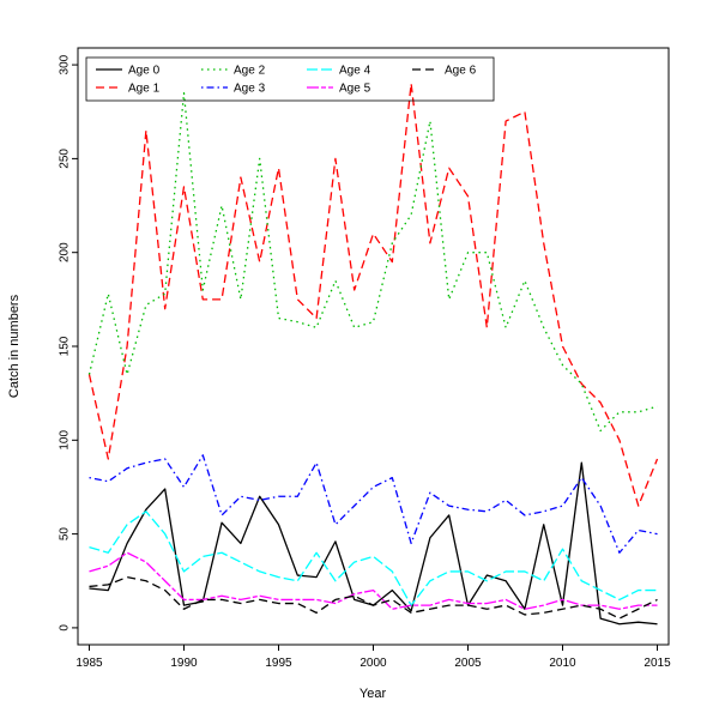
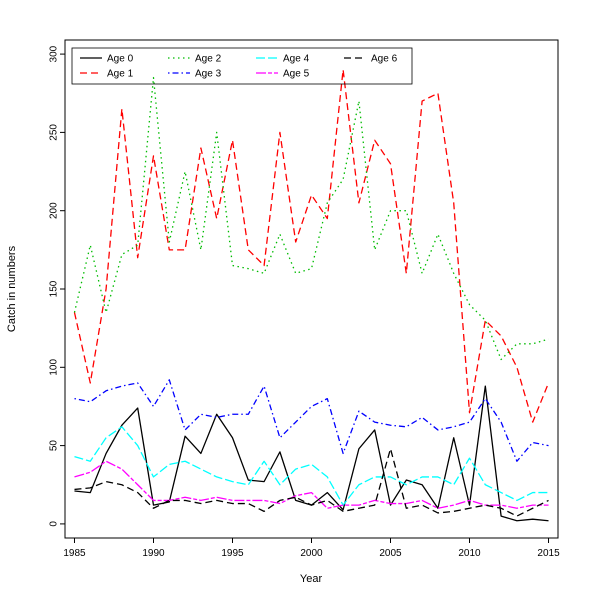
Age 6/2005: 12 -> 48
Age 1/2010: 150 -> 71
